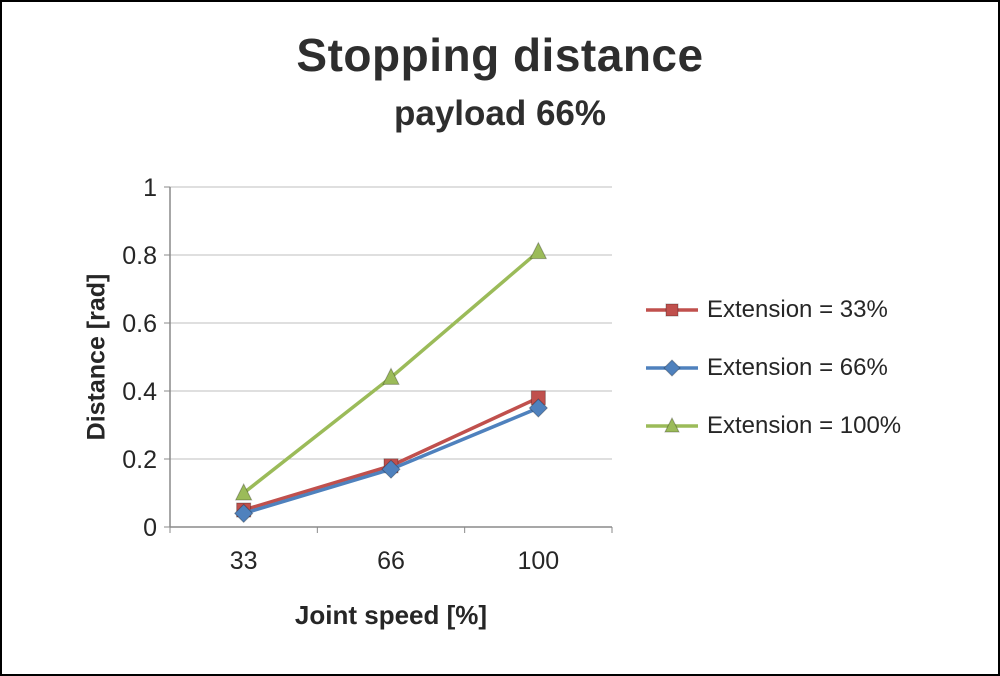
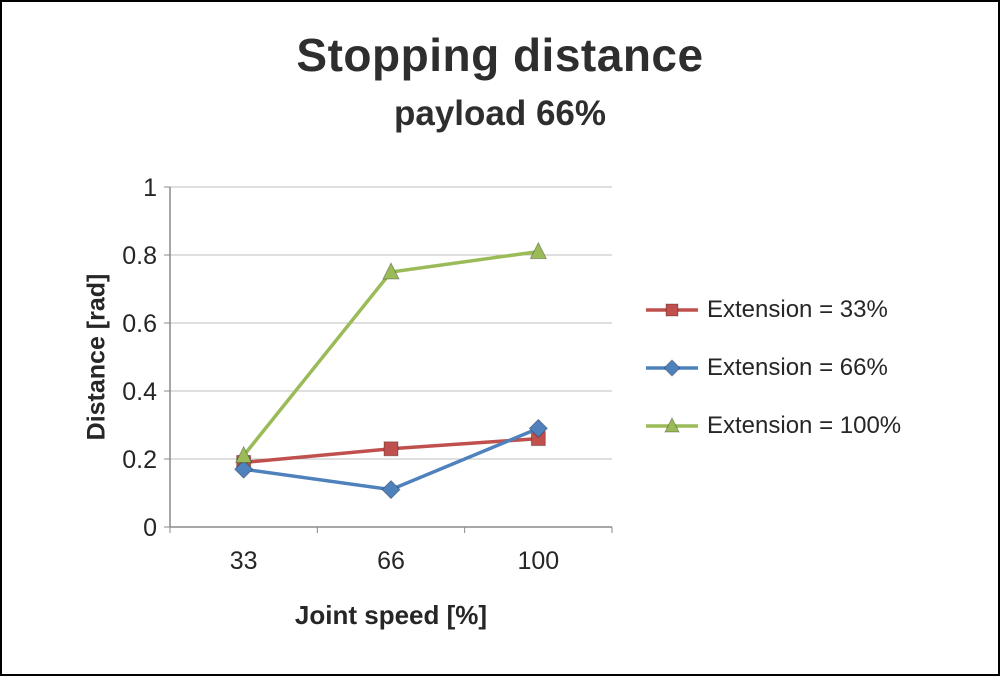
Extension = 33%/33: 0.05 -> 0.19
Extension = 66%/33: 0.04 -> 0.17
Extension = 100%/33: 0.10 -> 0.21
Extension = 33%/66: 0.18 -> 0.23
Extension = 66%/66: 0.17 -> 0.11
Extension = 100%/66: 0.44 -> 0.75
Extension = 33%/100: 0.38 -> 0.26
Extension = 66%/100: 0.35 -> 0.29
